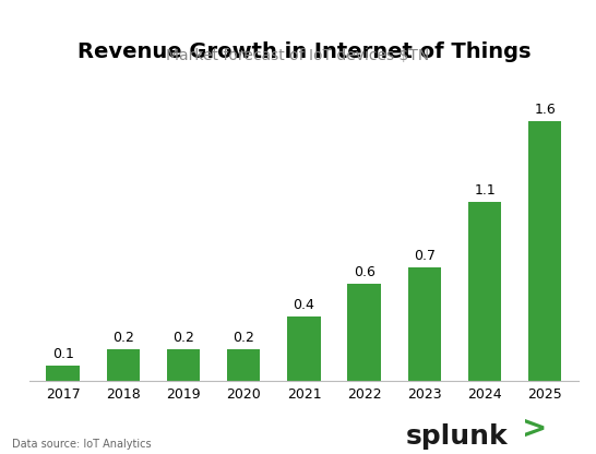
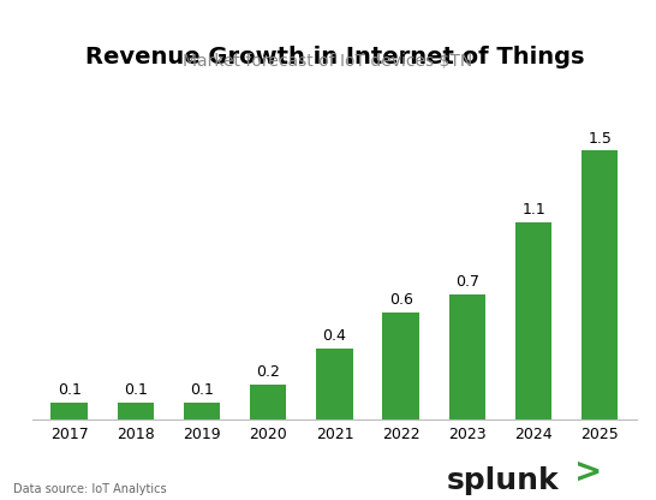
2018: 0.2 -> 0.1
2019: 0.2 -> 0.1
2025: 1.6 -> 1.5
